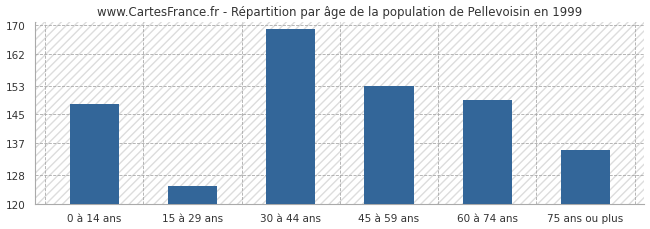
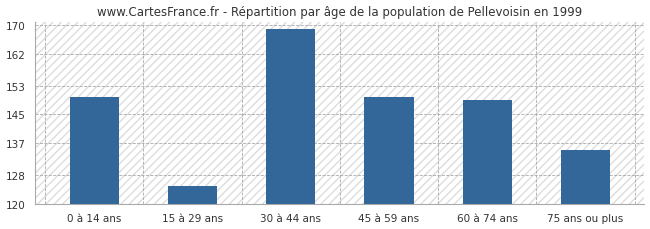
0 à 14 ans: 148 -> 150
45 à 59 ans: 153 -> 150
